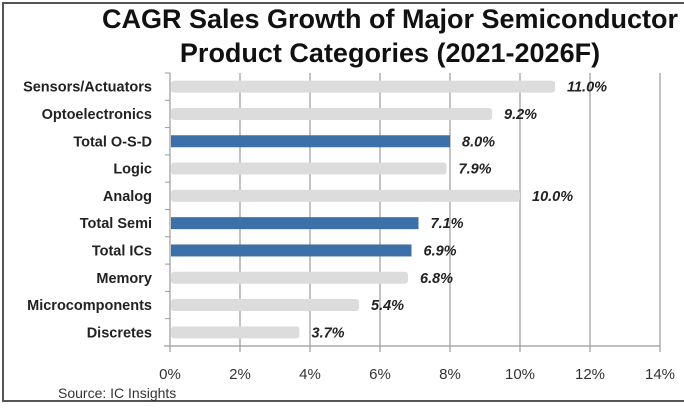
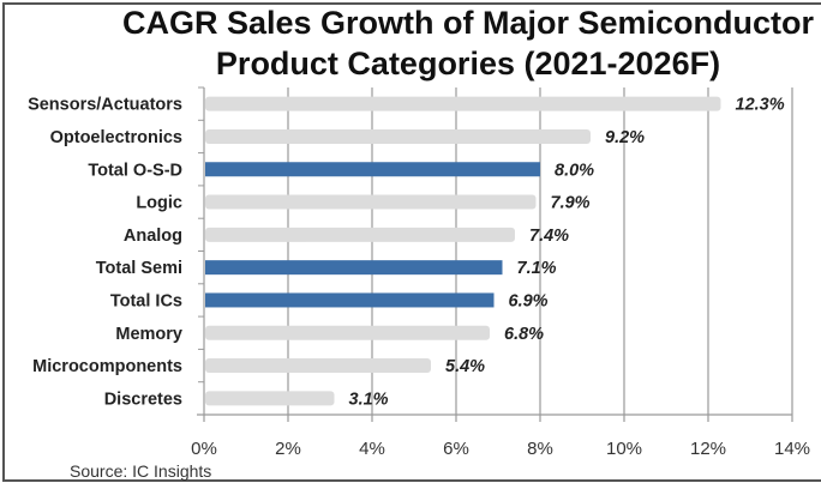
Sensors/Actuators: 11.0% -> 12.3%
Analog: 10.0% -> 7.4%
Discretes: 3.7% -> 3.1%
